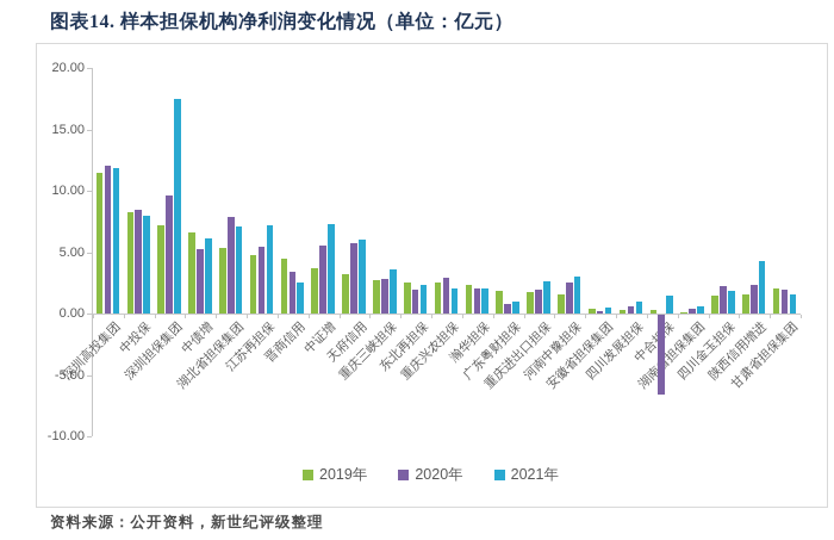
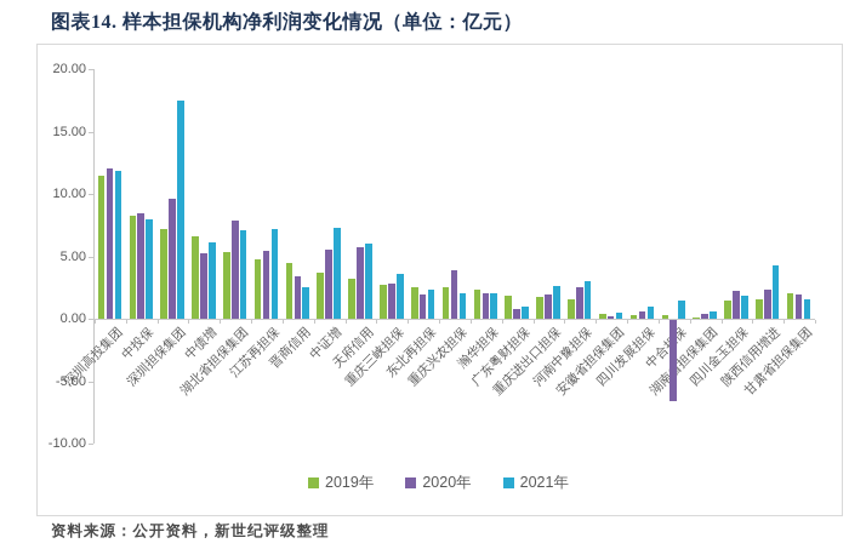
2020年/重庆兴农担保: 2.9 -> 3.9
